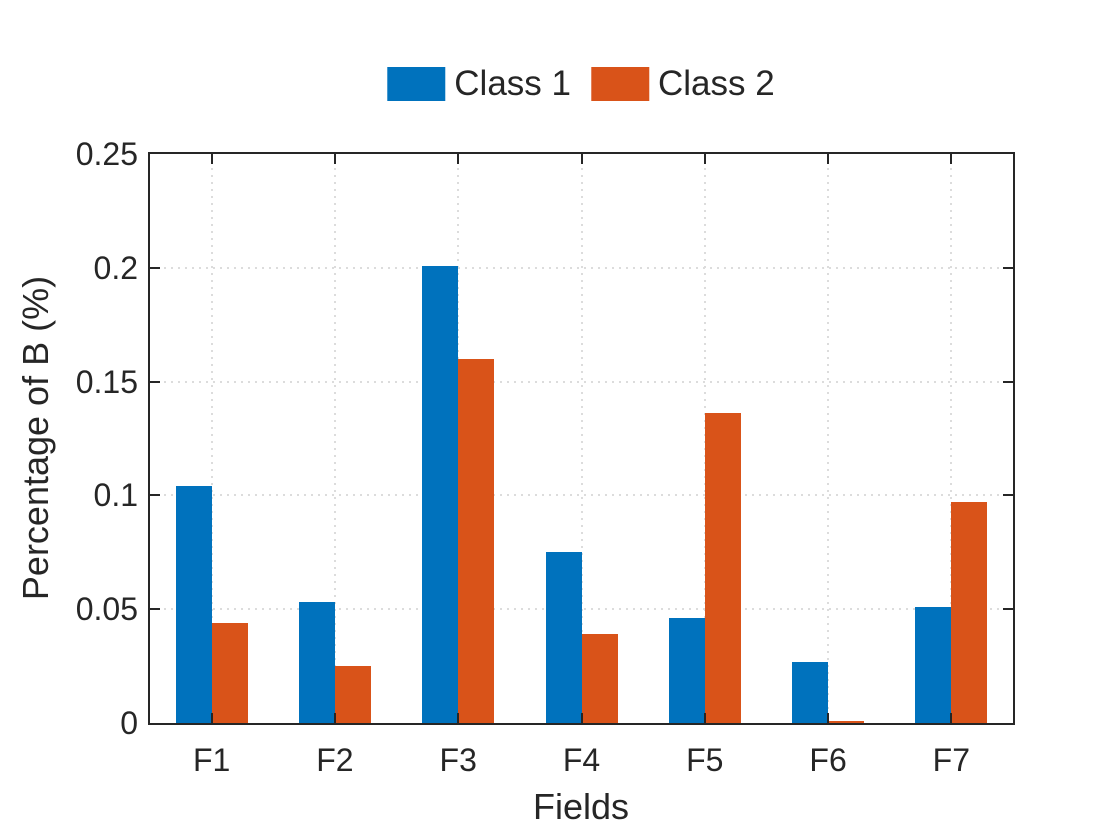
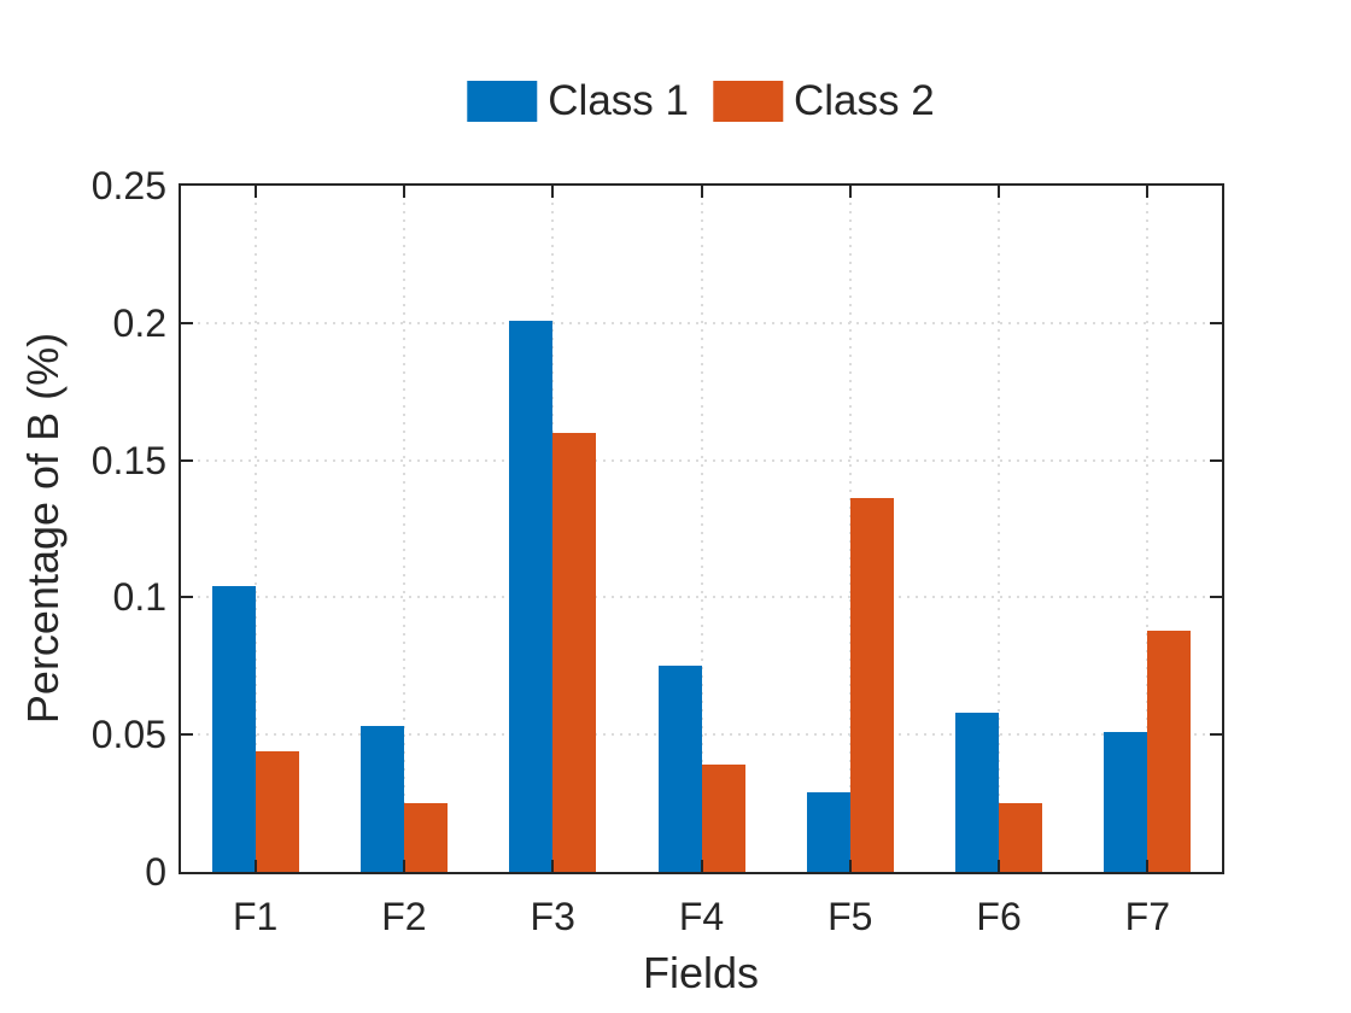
Class 1/F5: 0.046 -> 0.029
Class 1/F6: 0.027 -> 0.058
Class 2/F6: 0.001 -> 0.025
Class 2/F7: 0.097 -> 0.088
